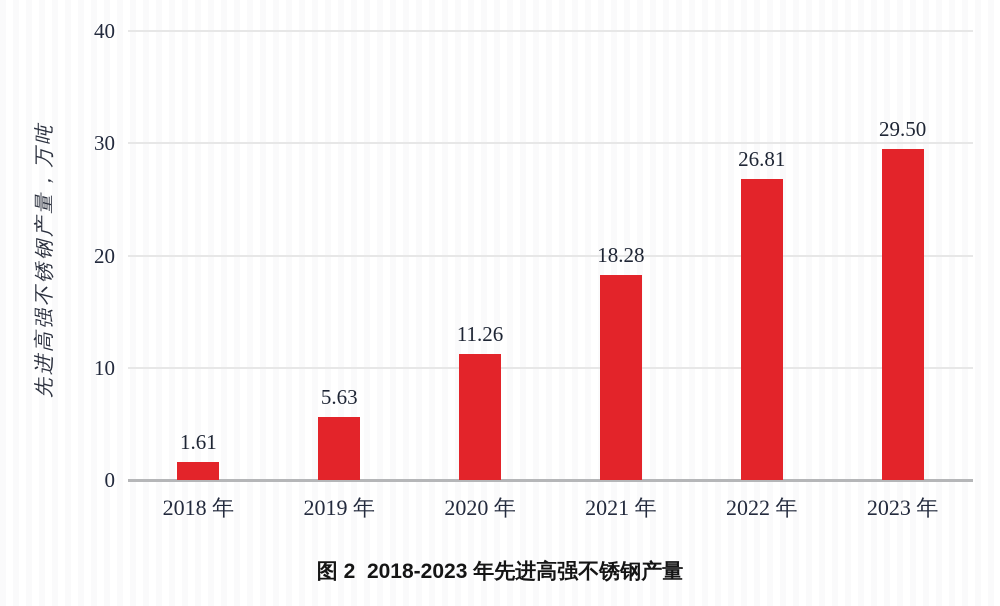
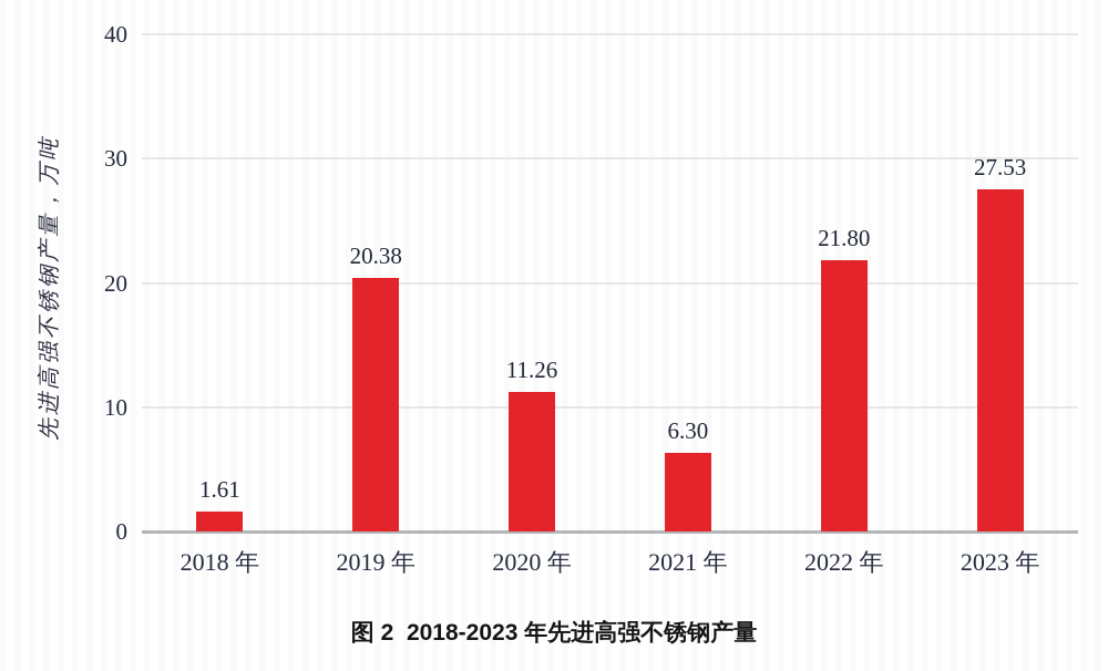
2019 年: 5.63 -> 20.38
2021 年: 18.28 -> 6.30
2022 年: 26.81 -> 21.80
2023 年: 29.50 -> 27.53
